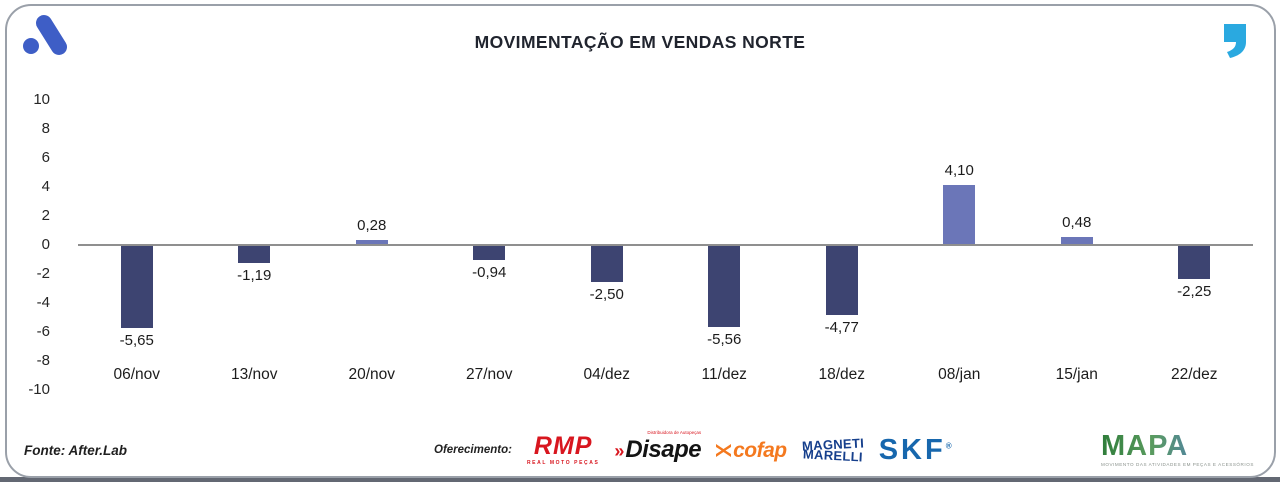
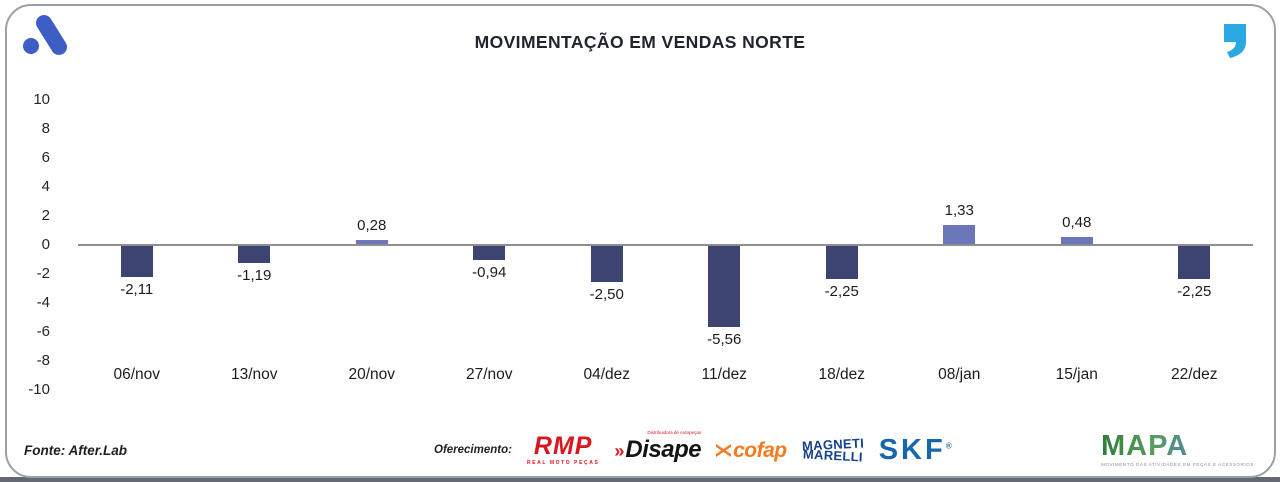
06/nov: -5,65 -> -2,11
18/dez: -4,77 -> -2,25
08/jan: 4,10 -> 1,33
